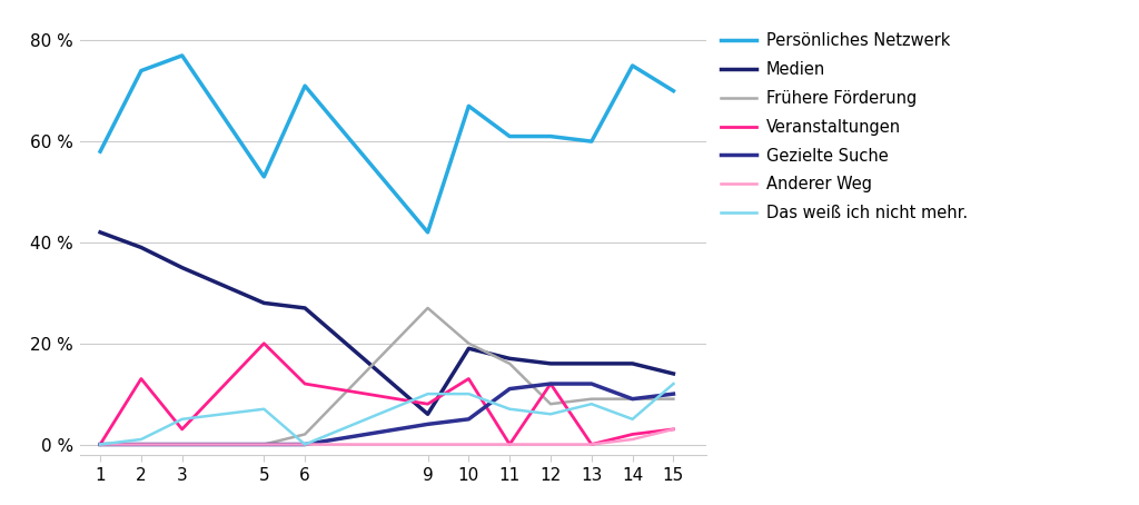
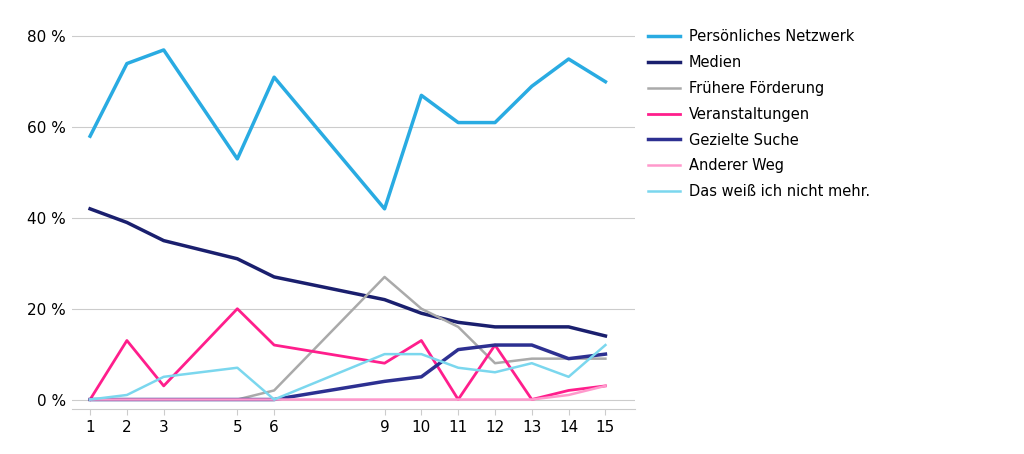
Medien/5: 28 % -> 31 %
Medien/9: 6 % -> 22 %
Persönliches Netzwerk/13: 60 % -> 69 %
